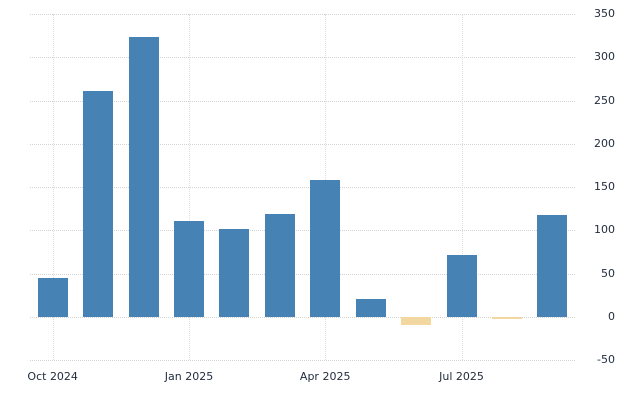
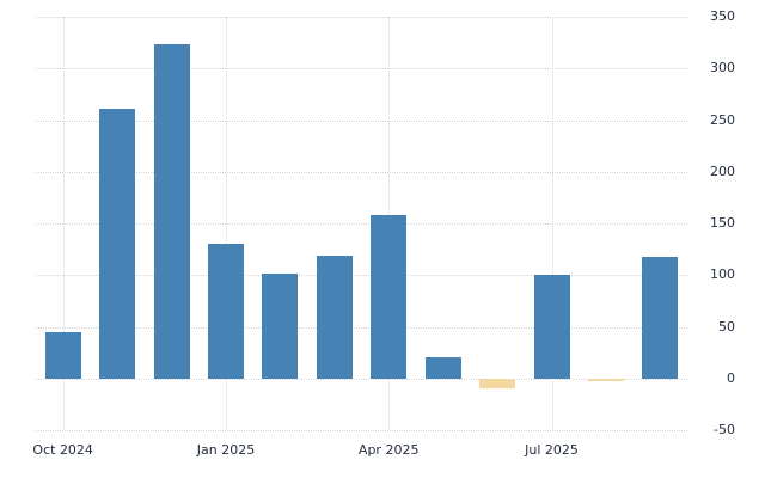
Jan 2025: 110 -> 130
Jul 2025: 70 -> 100
